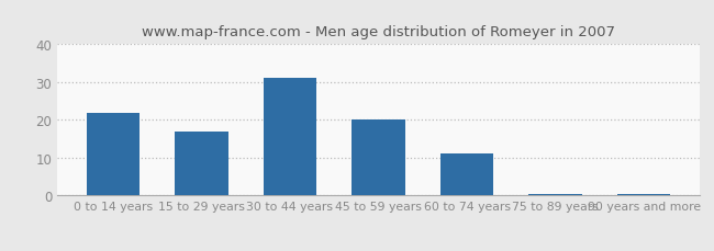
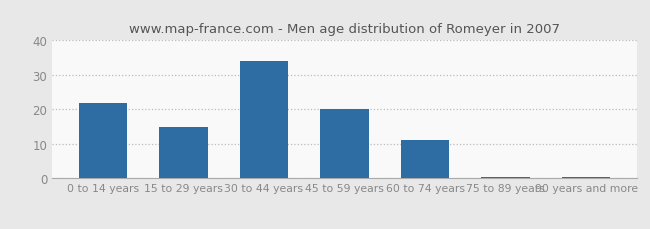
15 to 29 years: 17.0 -> 15.0
30 to 44 years: 31.0 -> 34.0
